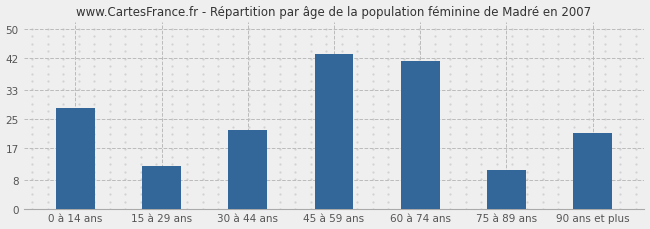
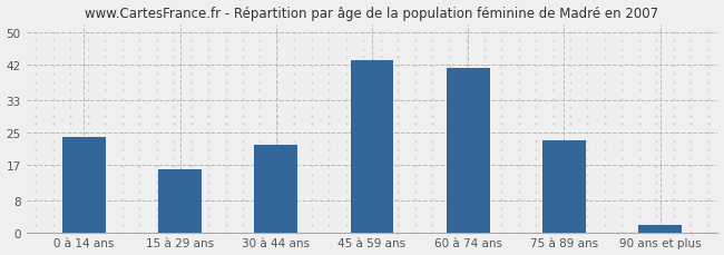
0 à 14 ans: 28 -> 24
15 à 29 ans: 12 -> 16
75 à 89 ans: 11 -> 23
90 ans et plus: 21 -> 2
